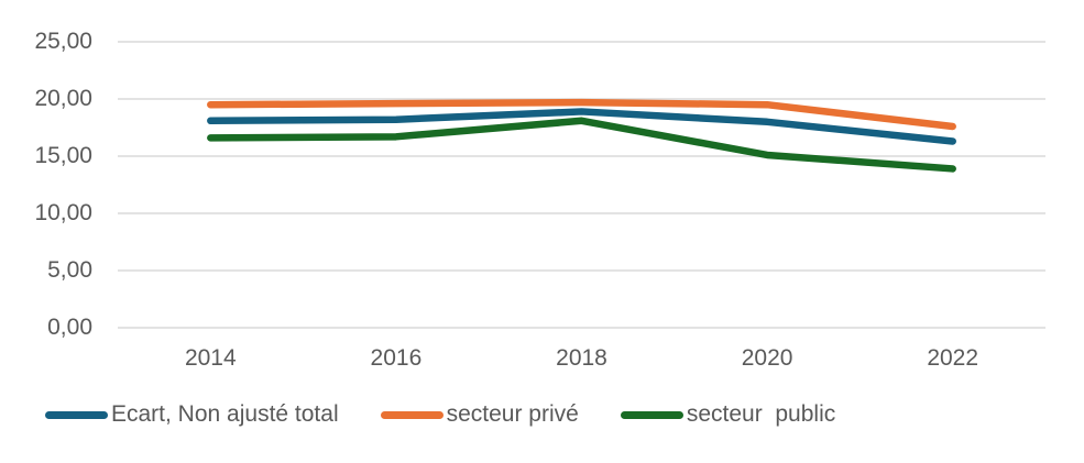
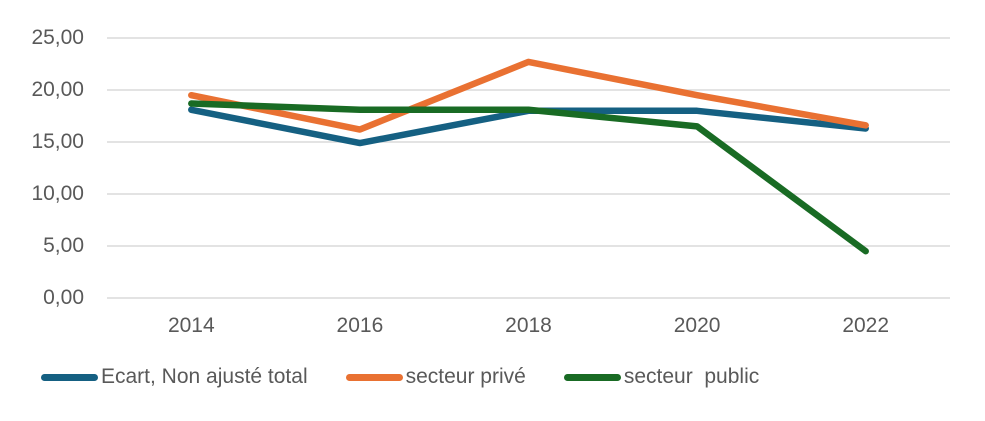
secteur public/2014: 16,6 -> 18,7
Ecart, Non ajusté total/2016: 18,2 -> 14,9
secteur privé/2016: 19,6 -> 16,2
secteur public/2016: 16,7 -> 18,1
Ecart, Non ajusté total/2018: 18,9 -> 18,0
secteur privé/2018: 19,7 -> 22,7
secteur public/2020: 15,1 -> 16,5
secteur privé/2022: 17,6 -> 16,6
secteur public/2022: 13,9 -> 4,5
